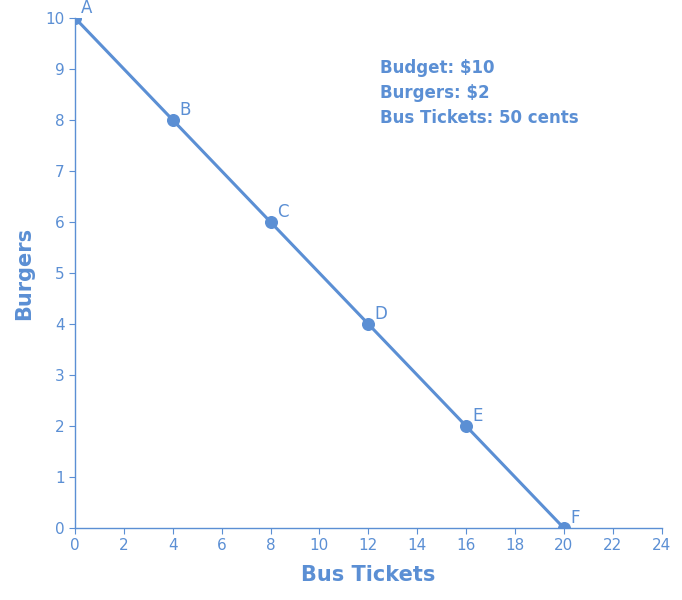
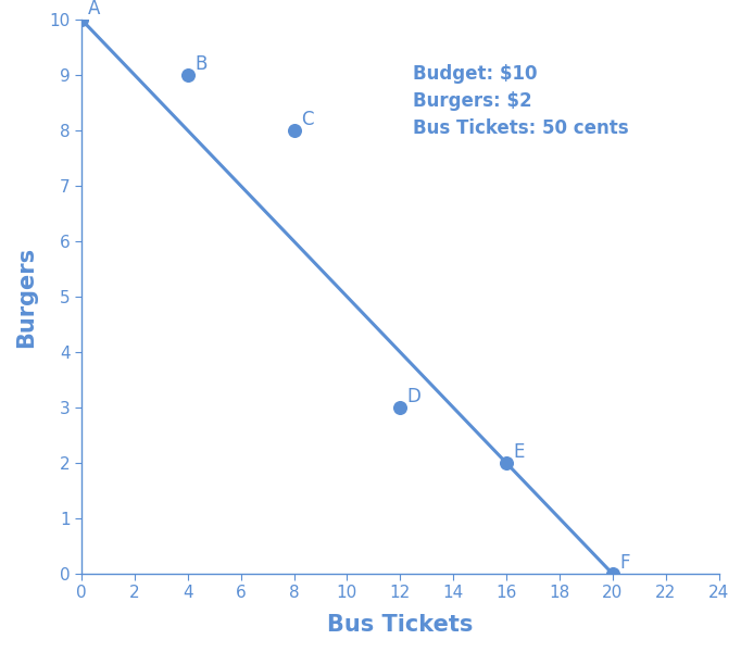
4: 8 -> 9
8: 6 -> 8
12: 4 -> 3
